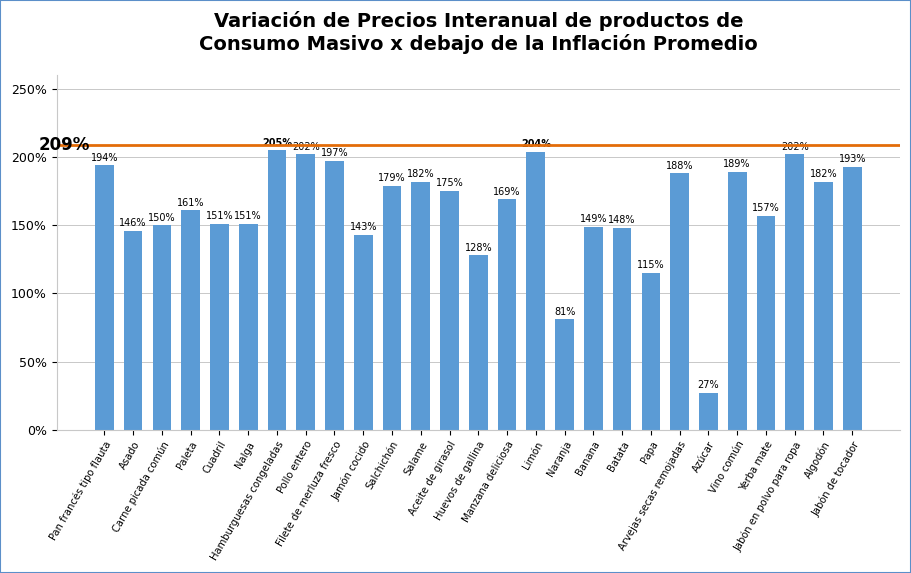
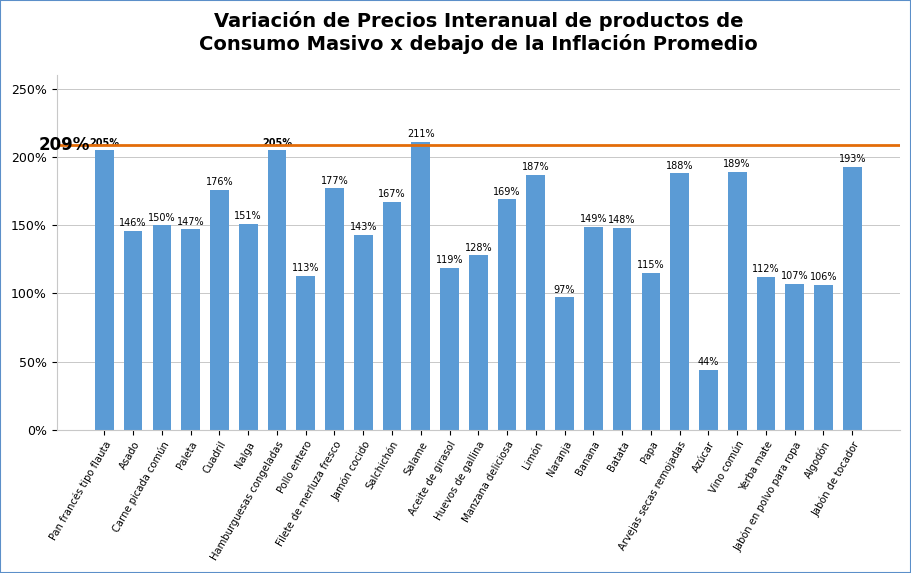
Pan francés tipo flauta: 194% -> 205%
Paleta: 161% -> 147%
Cuadril: 151% -> 176%
Pollo entero: 202% -> 113%
Filete de merluza fresco: 197% -> 177%
Salchichón: 179% -> 167%
Salame: 182% -> 211%
Aceite de girasol: 175% -> 119%
Limón: 204% -> 187%
Naranja: 81% -> 97%
Azúcar: 27% -> 44%
Yerba mate: 157% -> 112%
Jabón en polvo para ropa: 202% -> 107%
Algodón: 182% -> 106%
